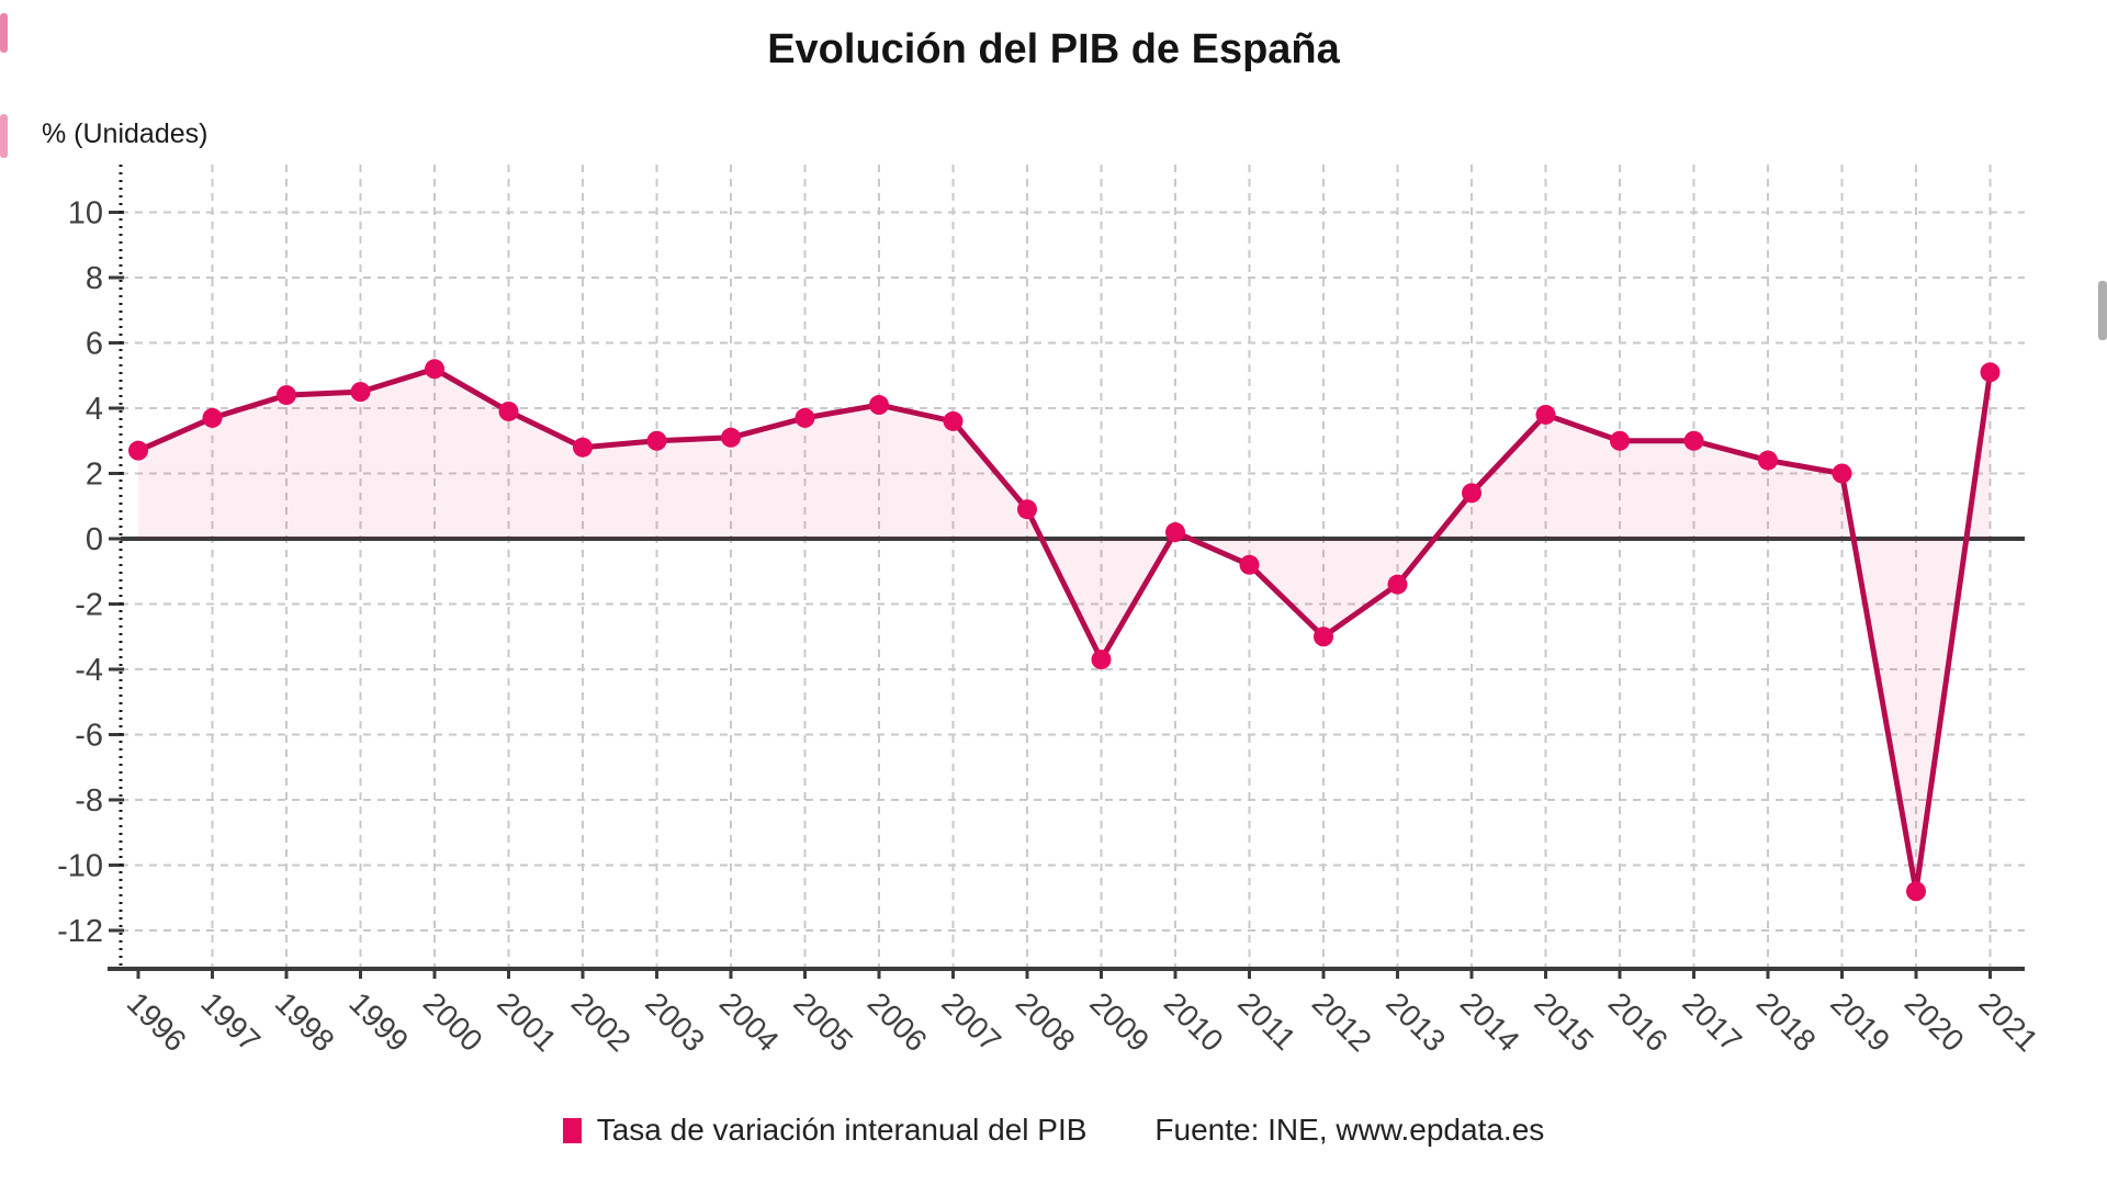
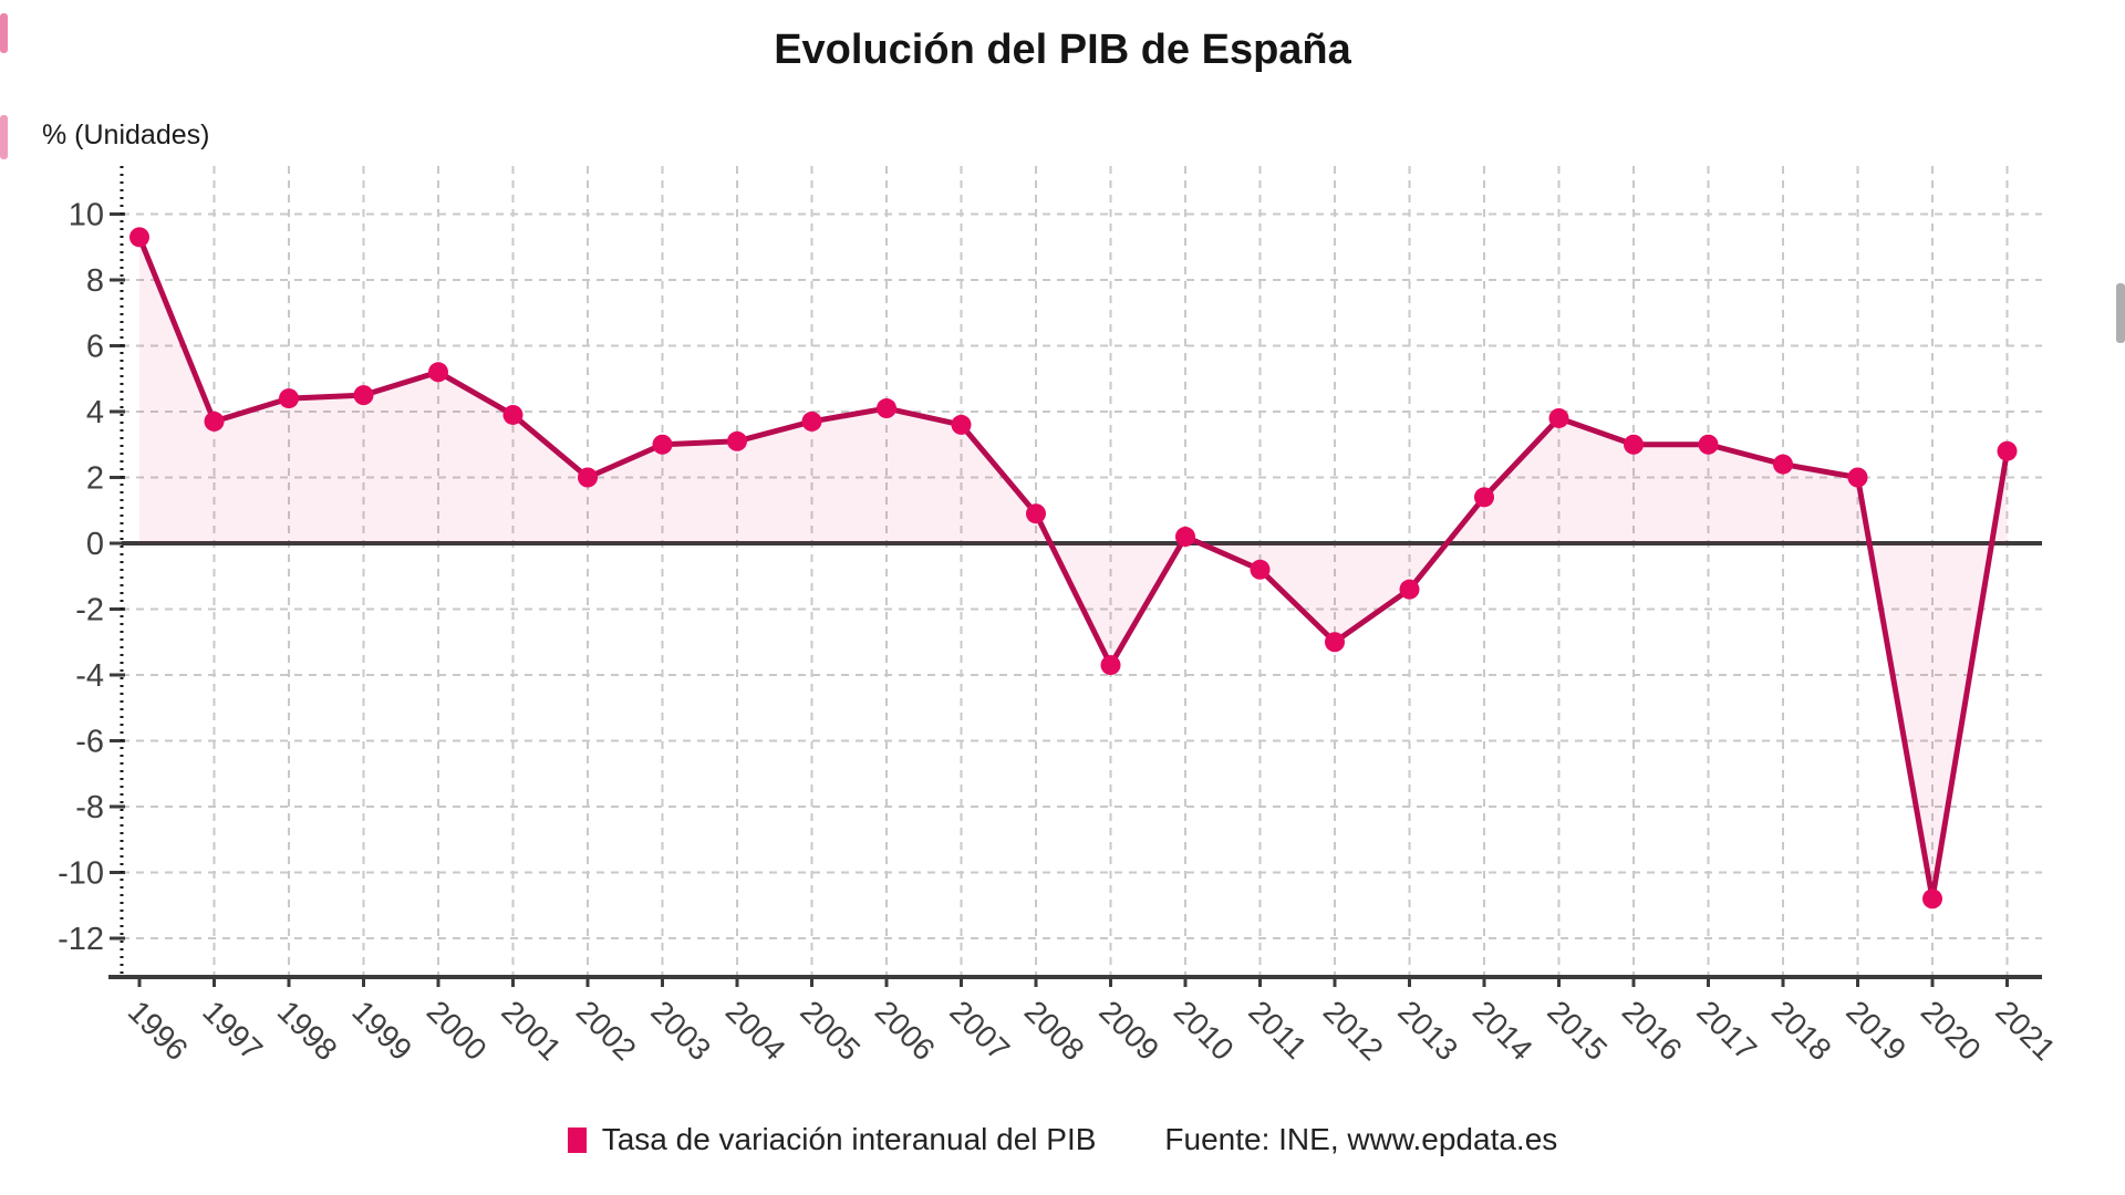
1996: 2.7 -> 9.3
2002: 2.8 -> 2.0
2021: 5.1 -> 2.8
